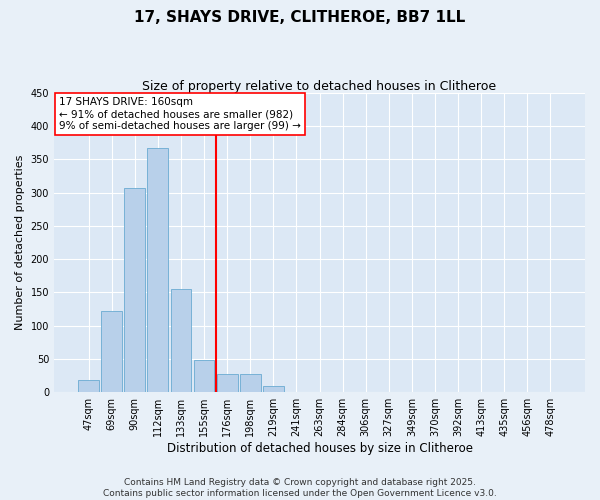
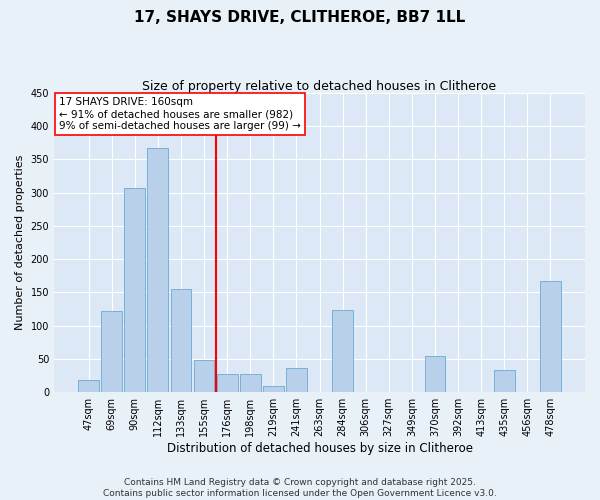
241sqm: 1 -> 36
284sqm: 1 -> 124
370sqm: 1 -> 54
435sqm: 1 -> 34
478sqm: 1 -> 168
